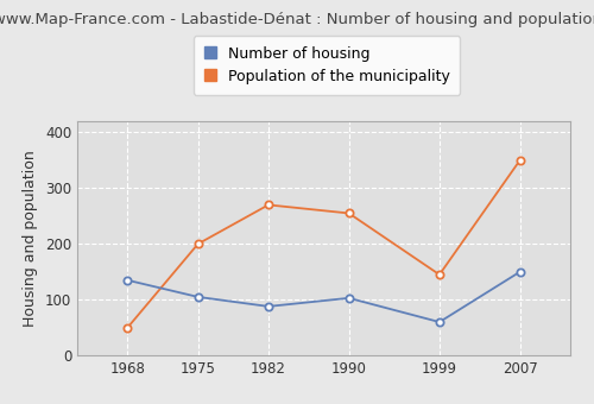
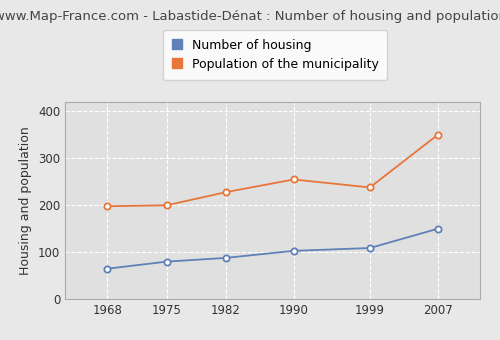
Number of housing/1968: 135 -> 65
Population of the municipality/1968: 50 -> 198
Number of housing/1975: 105 -> 80
Population of the municipality/1982: 270 -> 228
Number of housing/1999: 60 -> 109
Population of the municipality/1999: 145 -> 238
